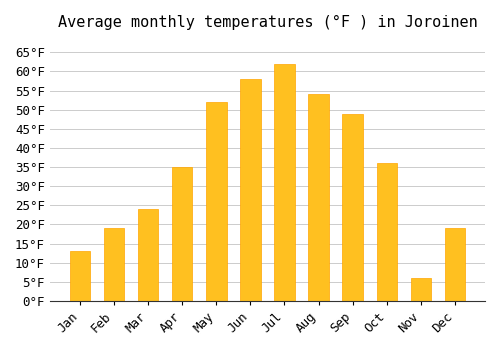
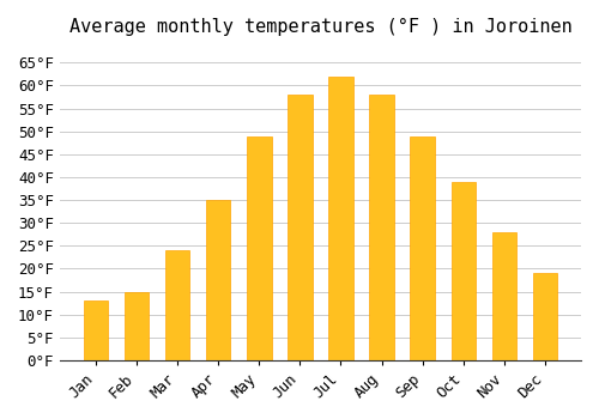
Feb: 19°F -> 15°F
May: 52°F -> 49°F
Aug: 54°F -> 58°F
Oct: 36°F -> 39°F
Nov: 6°F -> 28°F
